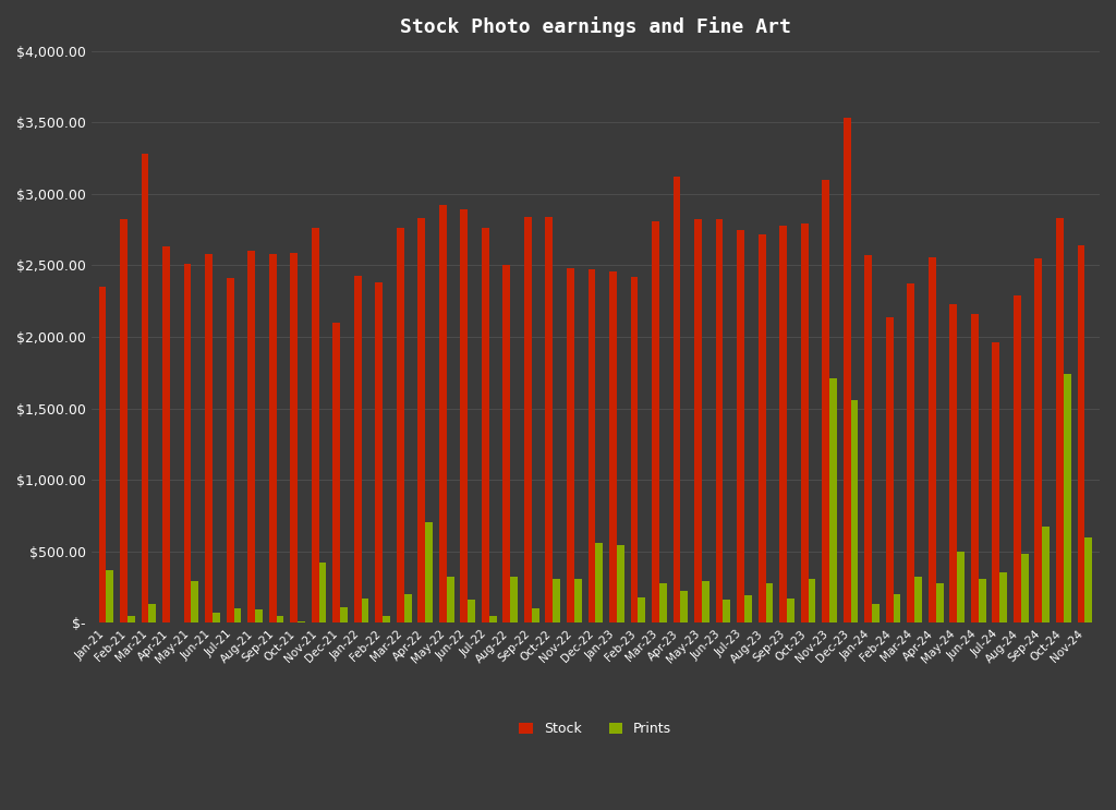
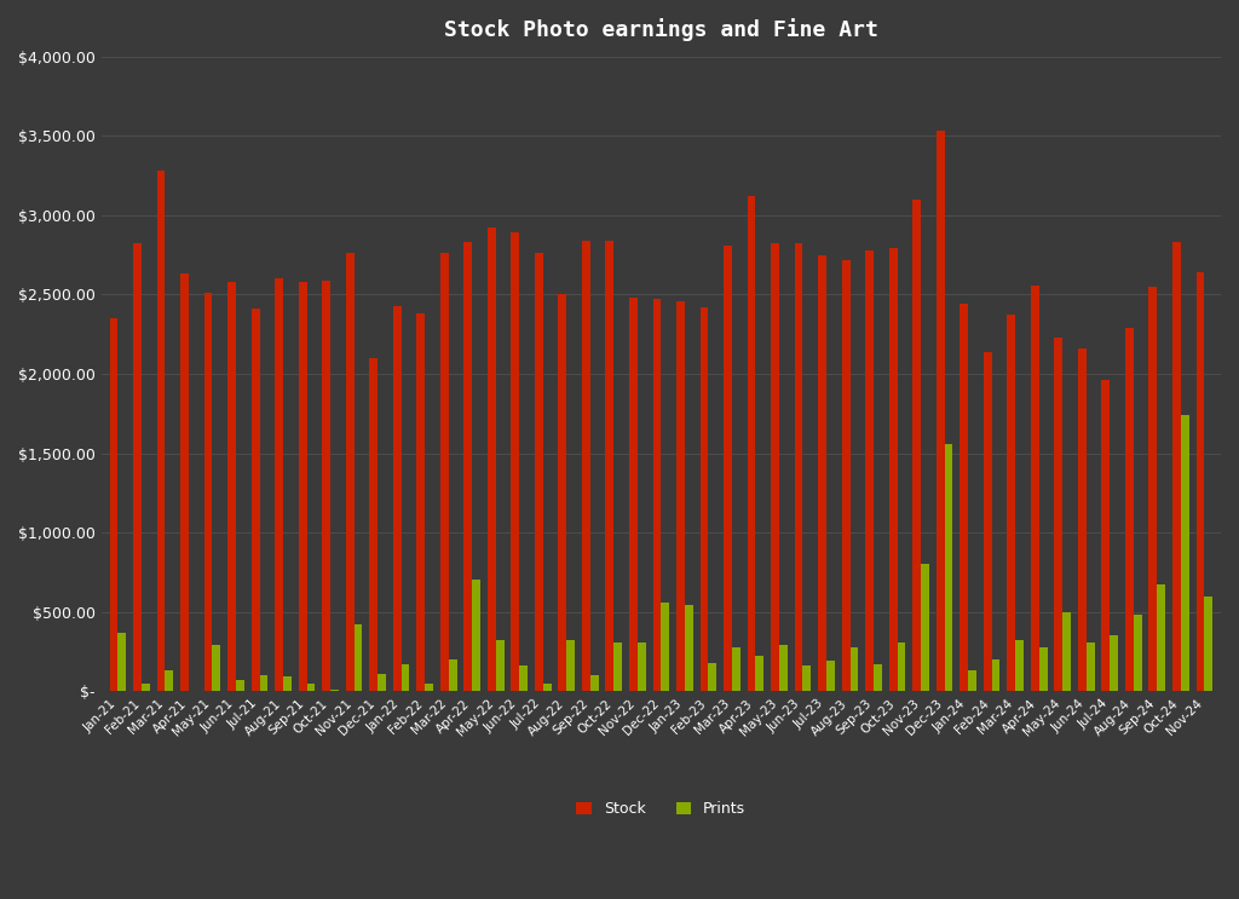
Prints/Nov-23: $1,710 -> $800
Stock/Jan-24: $2,570 -> $2,440
